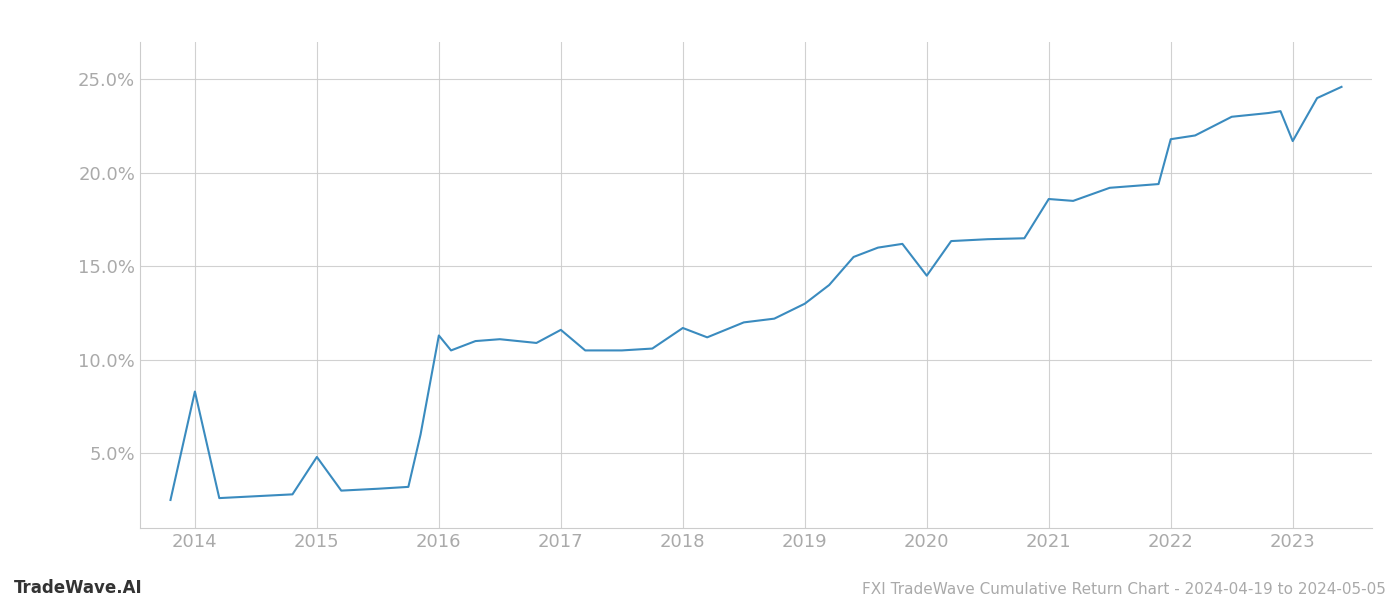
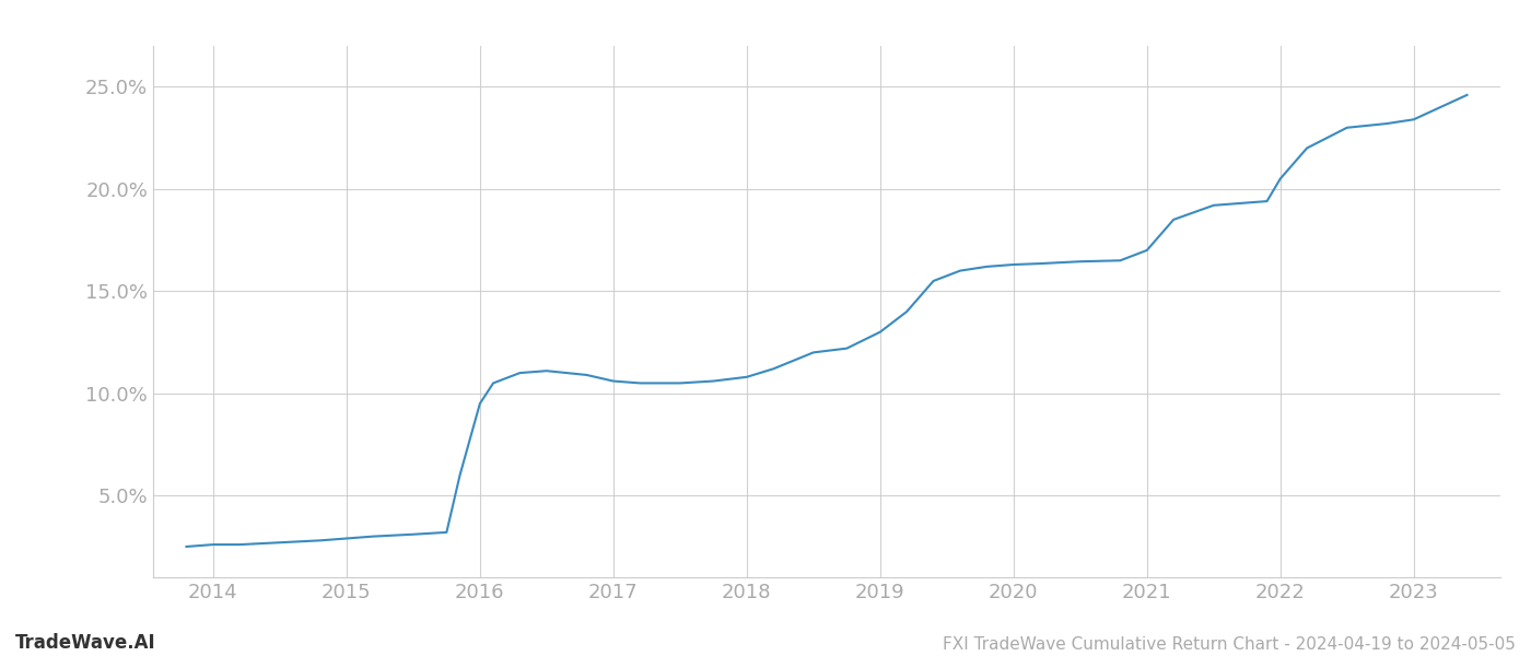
2014: 8.3% -> 2.6%
2015: 4.8% -> 2.9%
2016: 11.3% -> 9.5%
2017: 11.6% -> 10.6%
2018: 11.7% -> 10.8%
2020: 14.5% -> 16.3%
2021: 18.6% -> 17.0%
2022: 21.8% -> 20.5%
2023: 21.7% -> 23.4%
